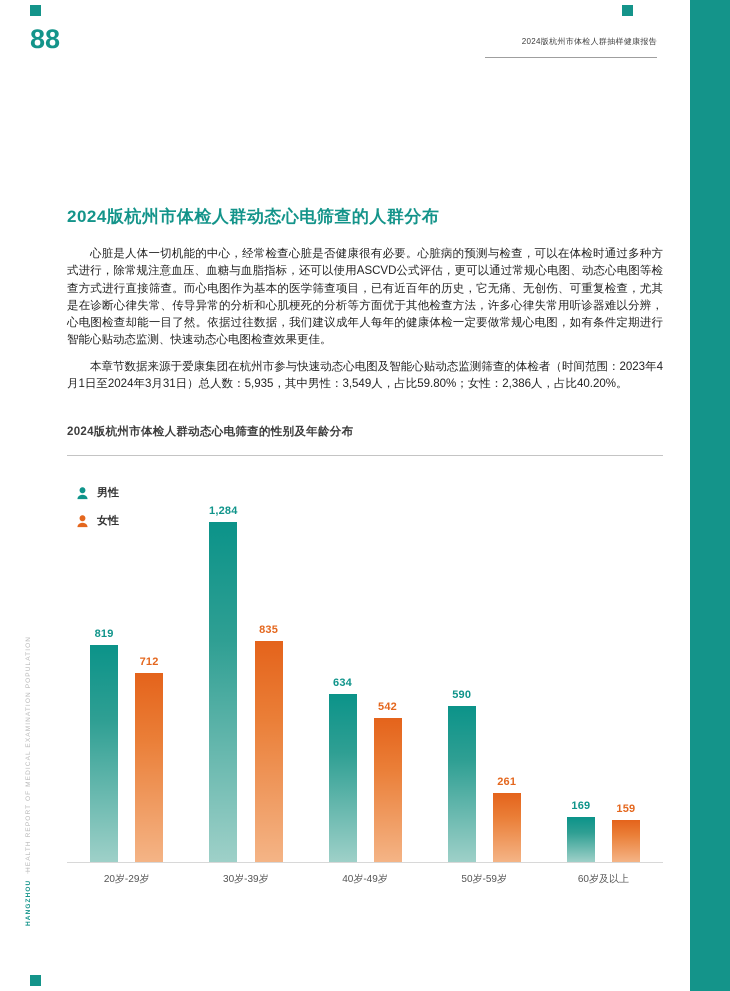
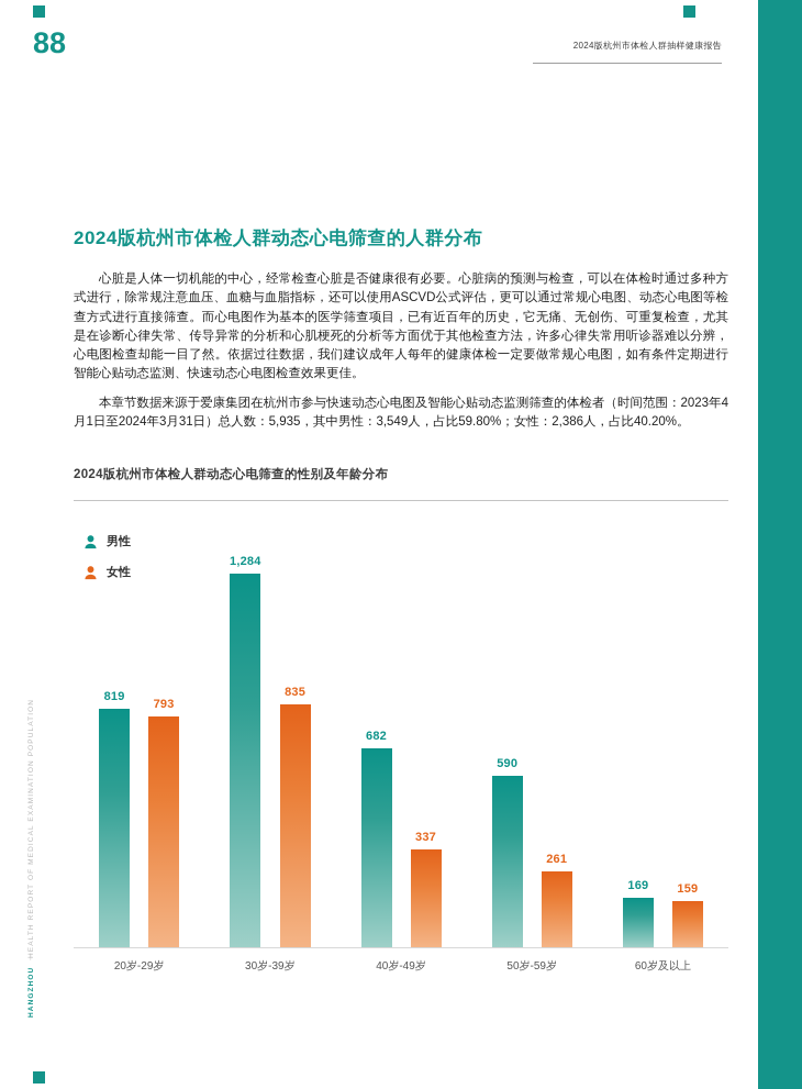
女性/20岁-29岁: 712 -> 793
男性/40岁-49岁: 634 -> 682
女性/40岁-49岁: 542 -> 337
